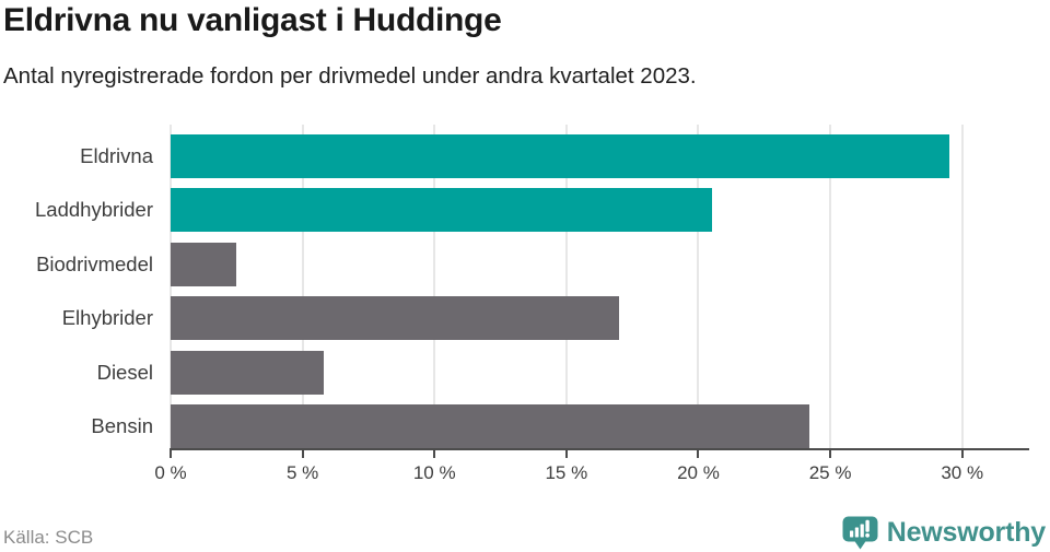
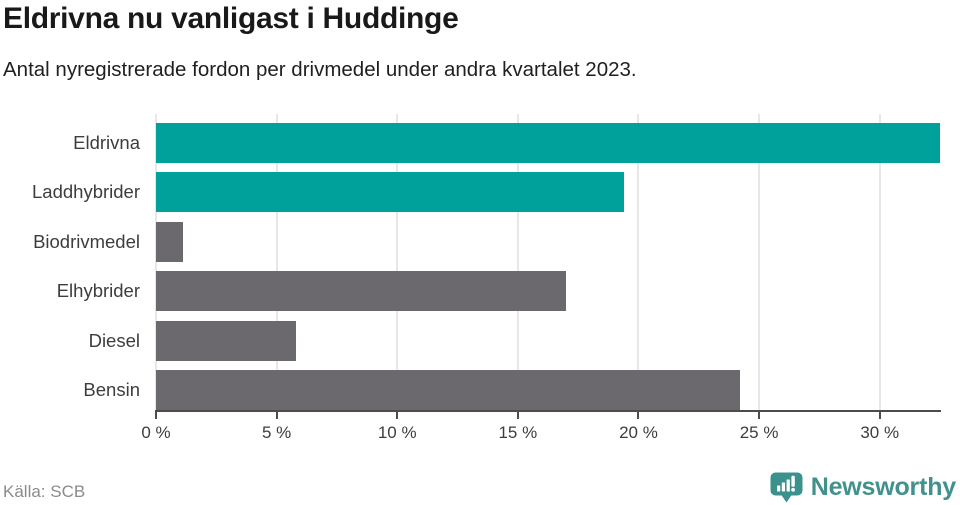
Eldrivna: 29.5% -> 32.5%
Laddhybrider: 20.5% -> 19.4%
Biodrivmedel: 2.5% -> 1.1%
